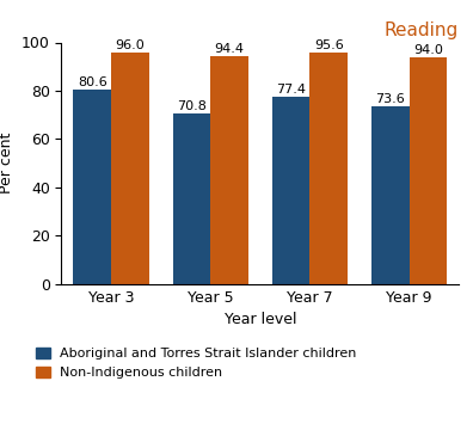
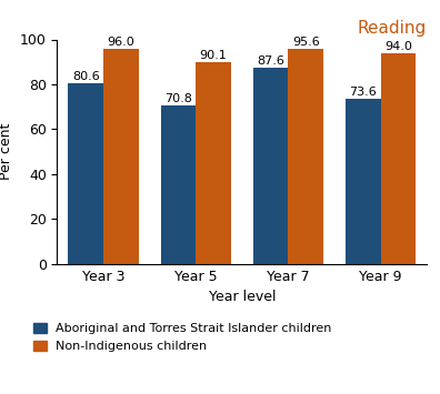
Non-Indigenous children/Year 5: 94.4 -> 90.1
Aboriginal and Torres Strait Islander children/Year 7: 77.4 -> 87.6
